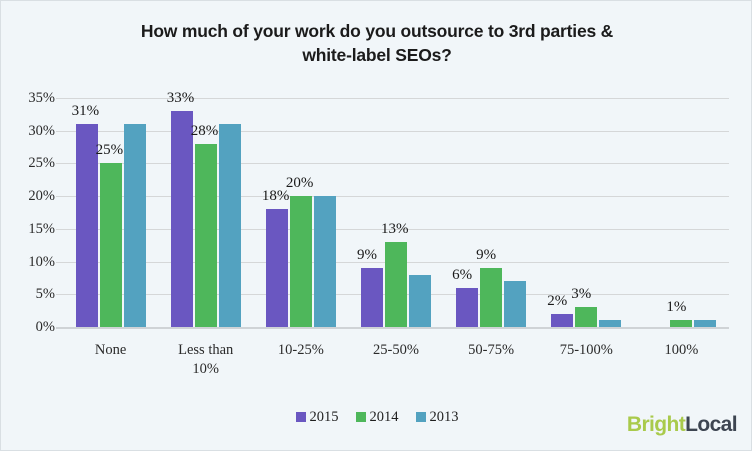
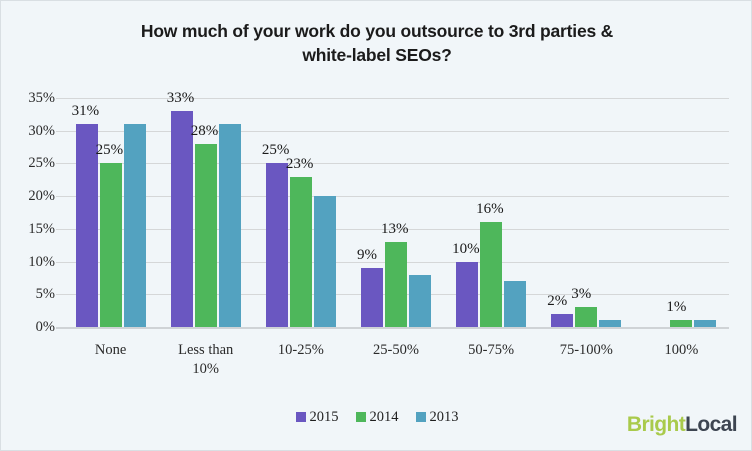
2015/10-25%: 18% -> 25%
2014/10-25%: 20% -> 23%
2015/50-75%: 6% -> 10%
2014/50-75%: 9% -> 16%
